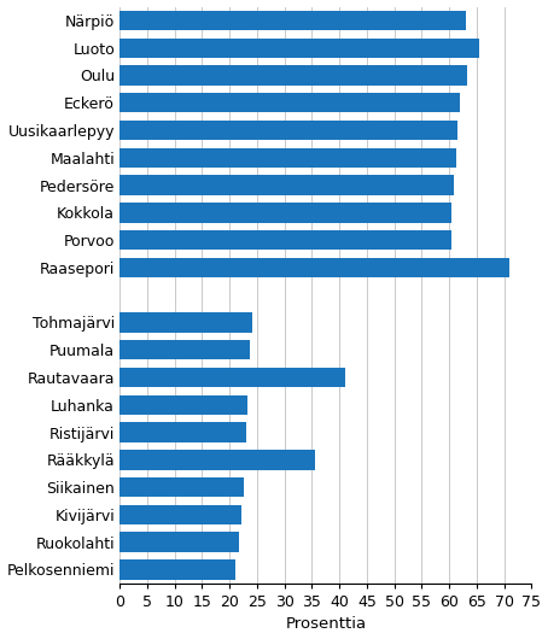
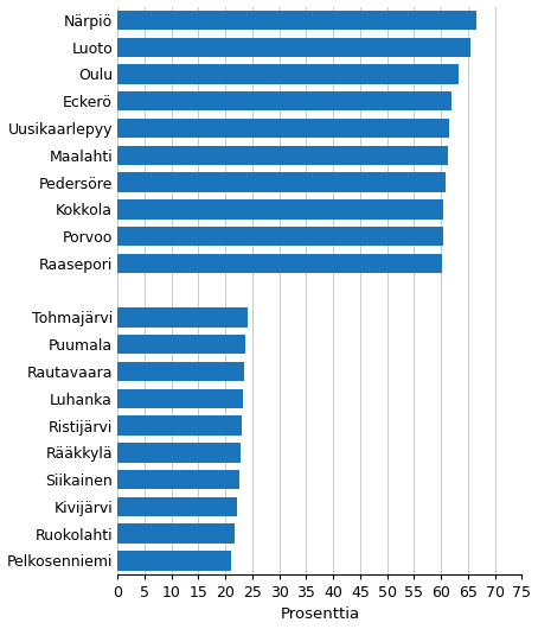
Närpiö: 63.0 -> 66.5
Raasepori: 71.0 -> 60.2
Rautavaara: 41.0 -> 23.5
Rääkkylä: 35.5 -> 22.8
